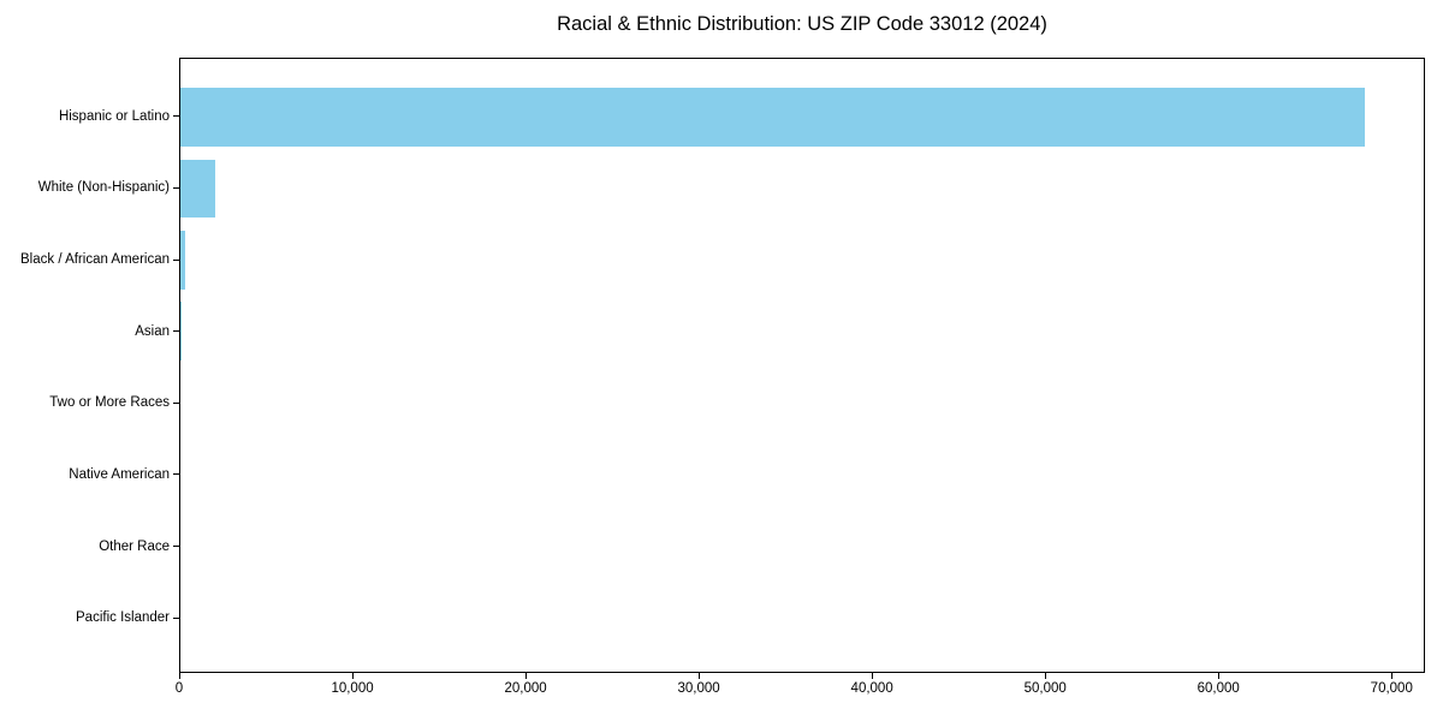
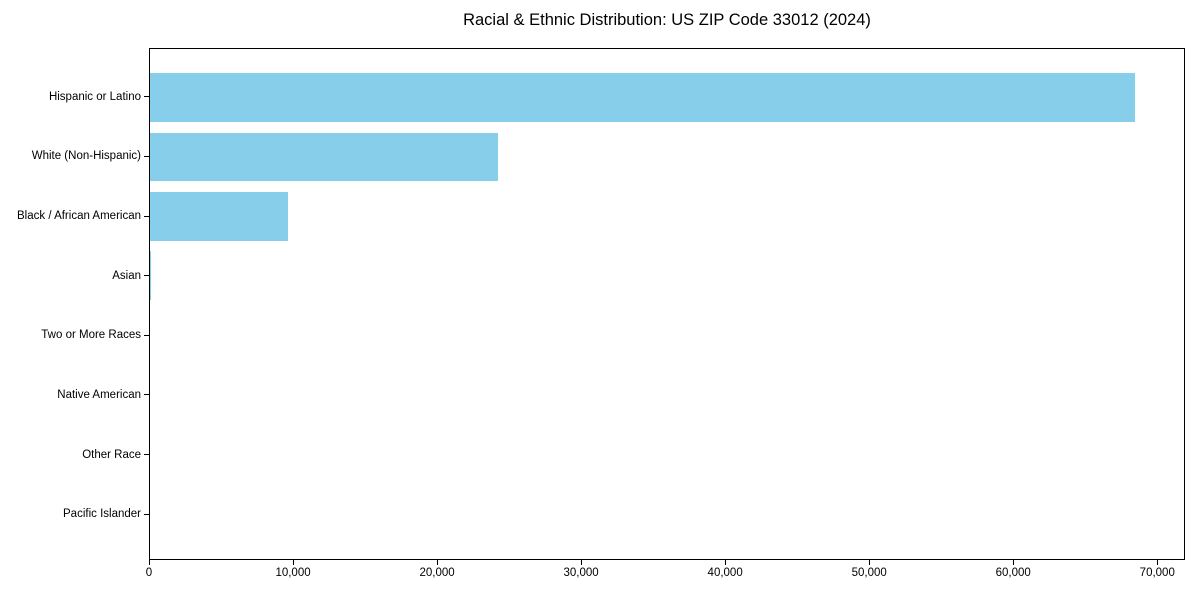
White (Non-Hispanic): 2000 -> 24200
Black / African American: 300 -> 9600
